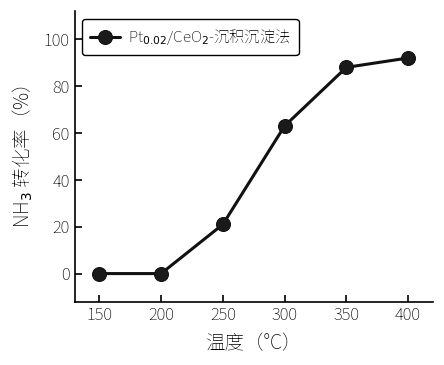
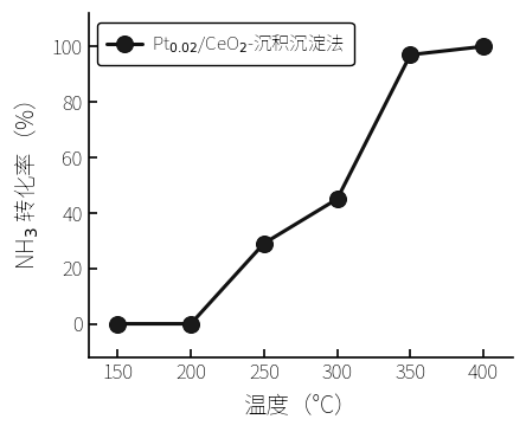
250: 21 -> 29
300: 63 -> 45
350: 88 -> 97
400: 92 -> 100
